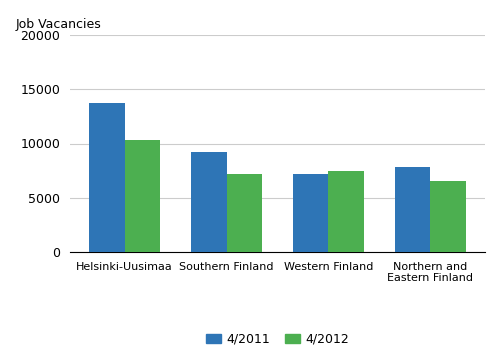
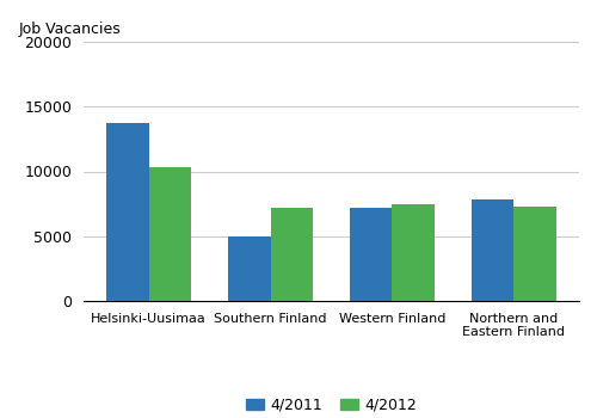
4/2011/Southern Finland: 9200 -> 5000
4/2012/Northern and Eastern Finland: 6500 -> 7200
